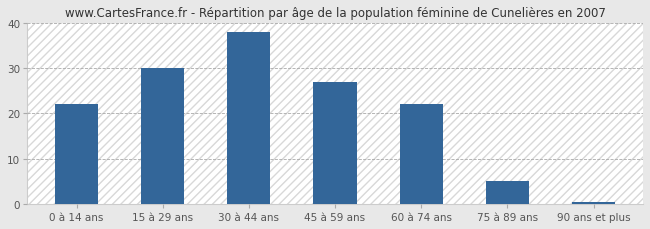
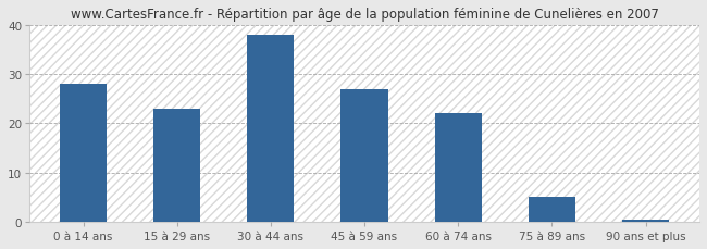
0 à 14 ans: 22.0 -> 28.0
15 à 29 ans: 30.0 -> 23.0
